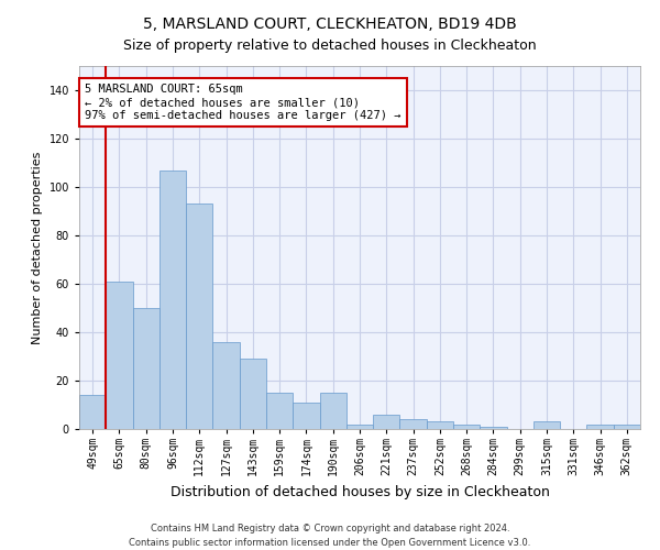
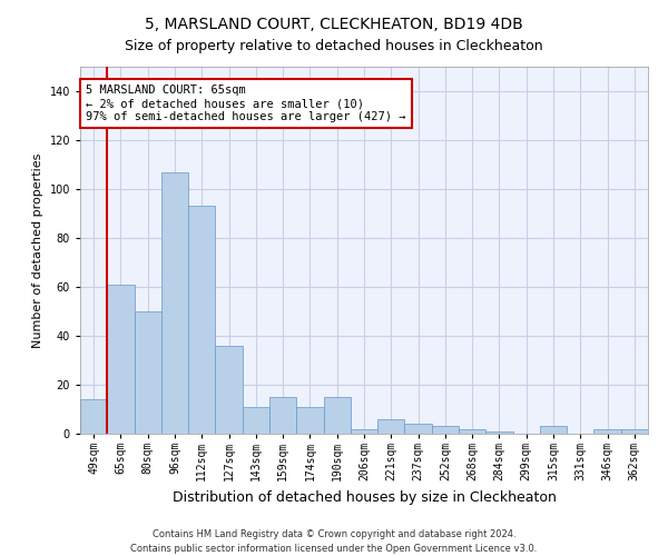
143sqm: 29 -> 11
